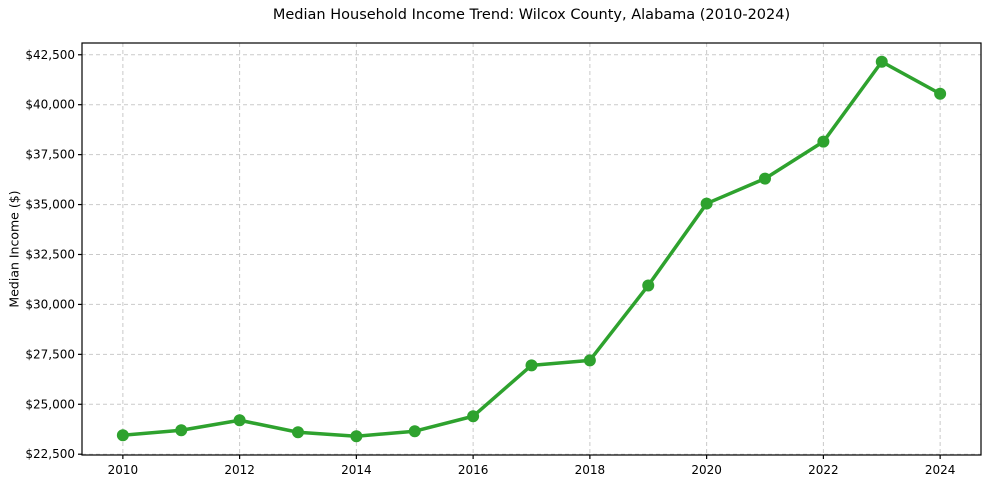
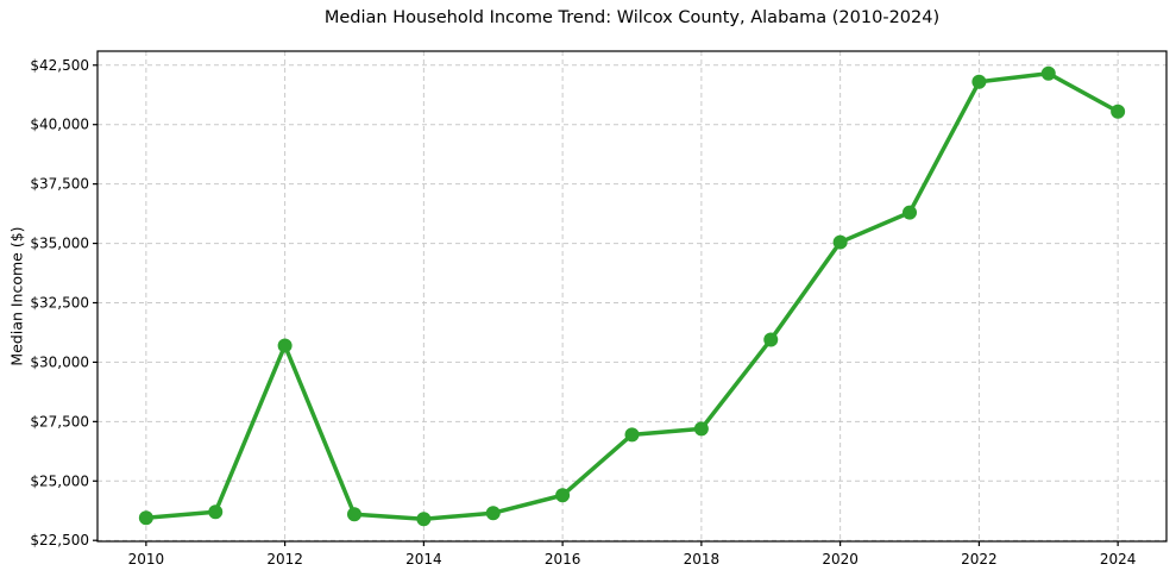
2012: $24200 -> $30700
2022: $38200 -> $41800
